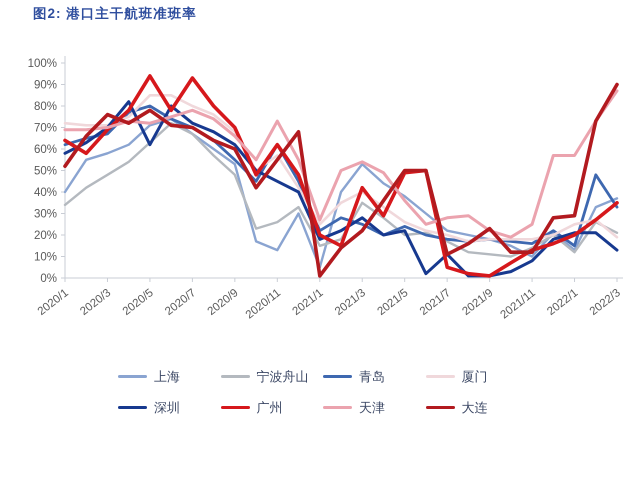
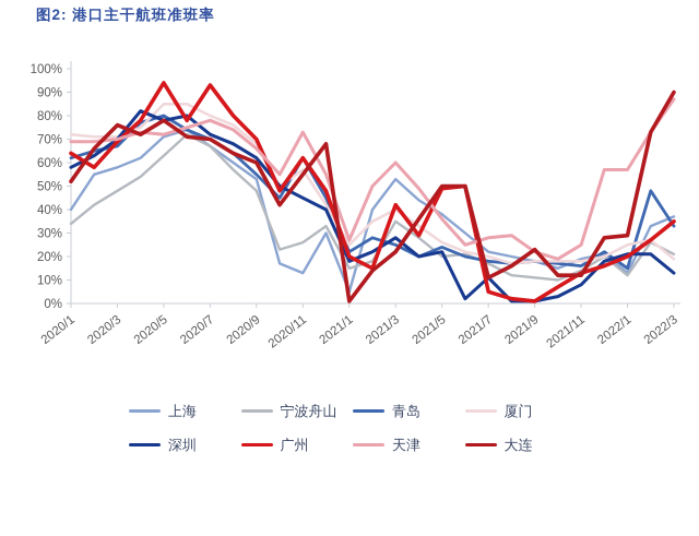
深圳/2020/5: 62% -> 78%
天津/2021/3: 54% -> 60%
上海/2021/11: 10% -> 19%
